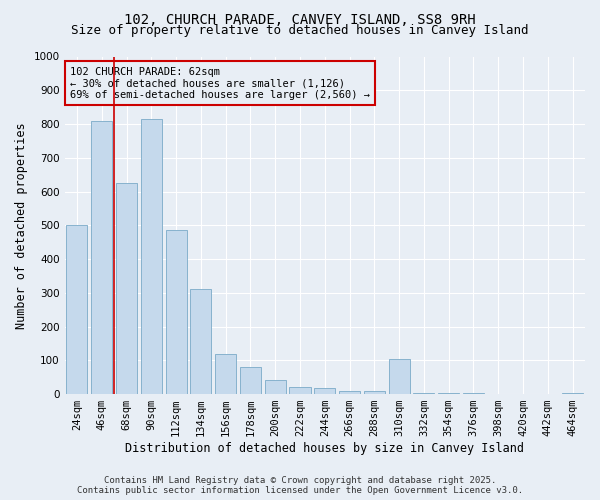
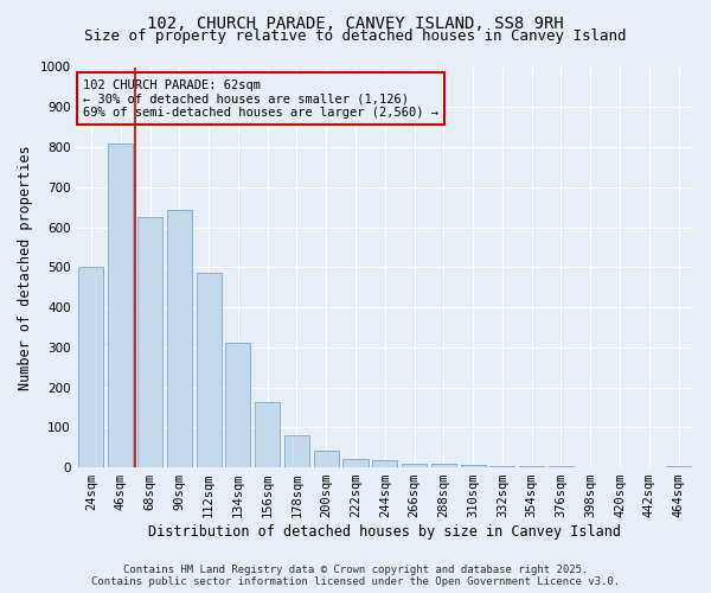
90sqm: 815 -> 643
156sqm: 120 -> 163
310sqm: 105 -> 5
